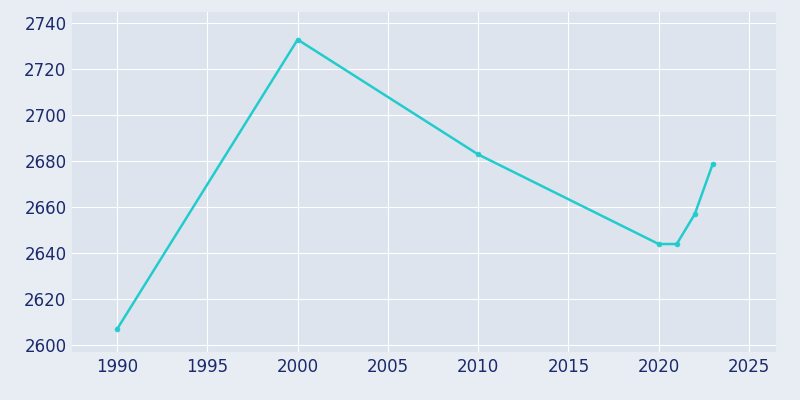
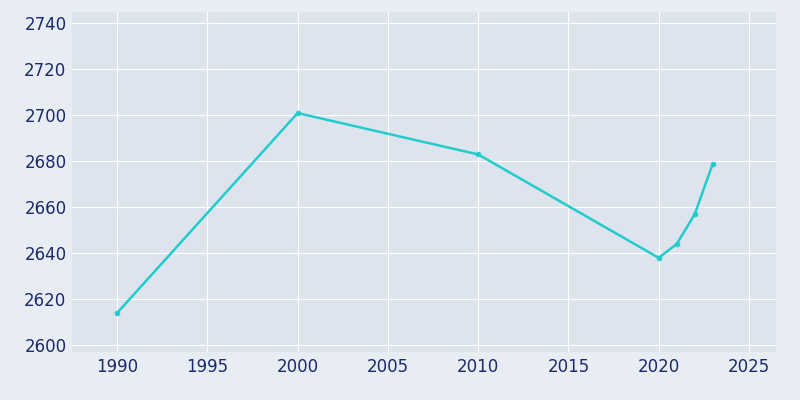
1990: 2607 -> 2614
2000: 2733 -> 2701
2020: 2644 -> 2638
